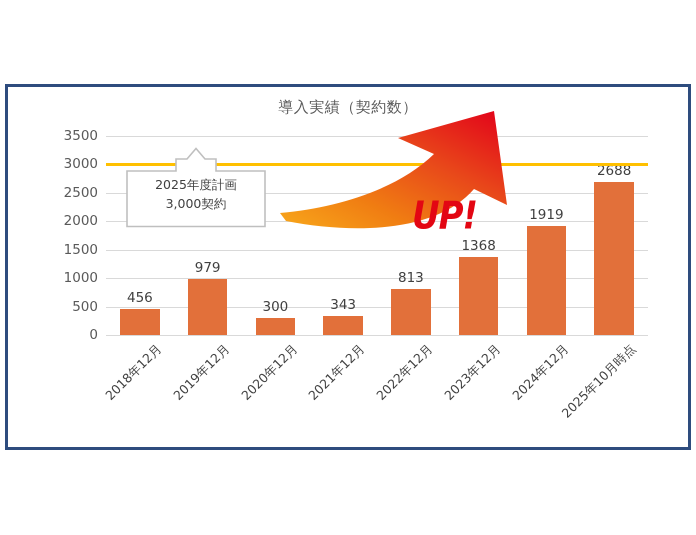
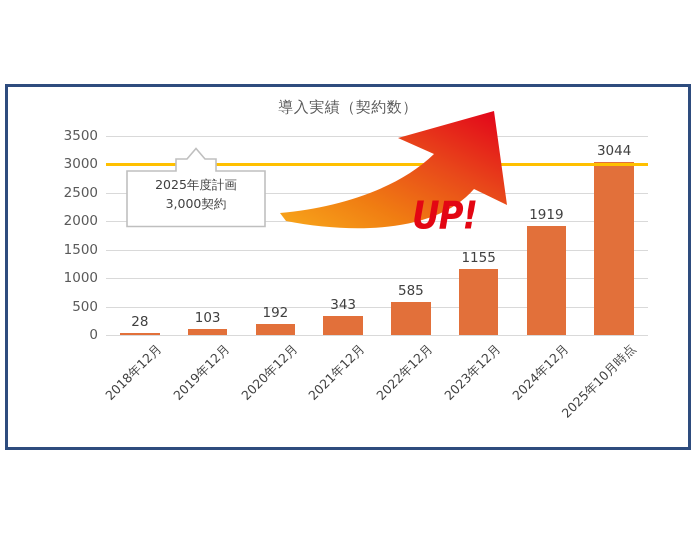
2018年12月: 456 -> 28
2019年12月: 979 -> 103
2020年12月: 300 -> 192
2022年12月: 813 -> 585
2023年12月: 1368 -> 1155
2025年10月時点: 2688 -> 3044
